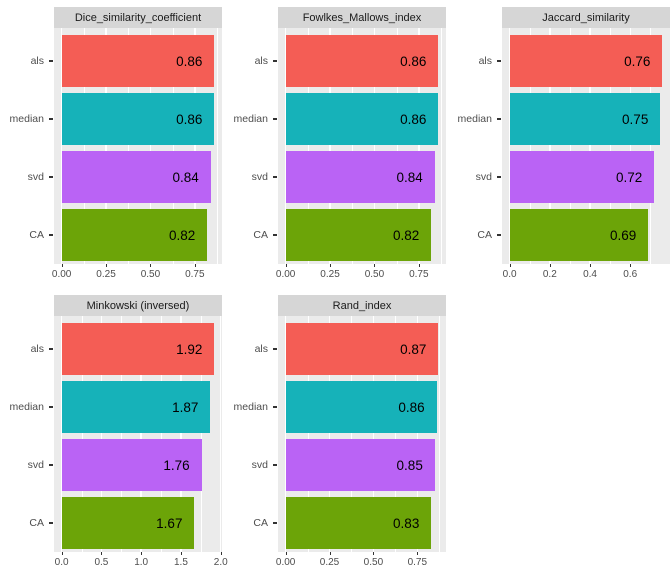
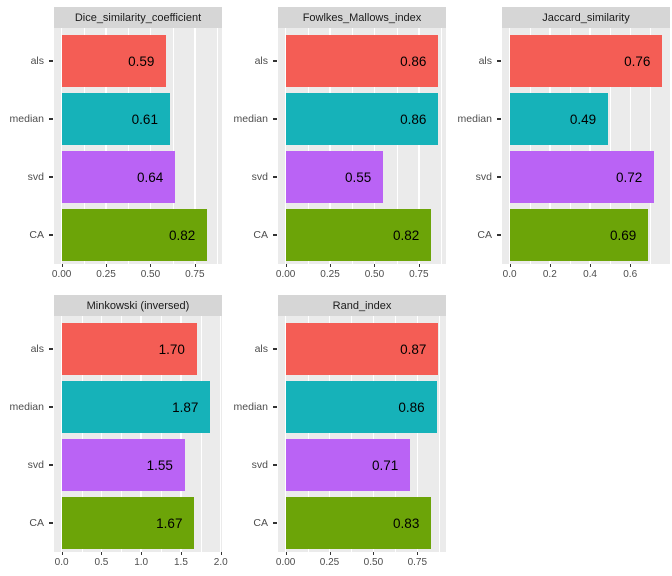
Dice_similarity_coefficient/als: 0.86 -> 0.59
Dice_similarity_coefficient/median: 0.86 -> 0.61
Dice_similarity_coefficient/svd: 0.84 -> 0.64
Fowlkes_Mallows_index/svd: 0.84 -> 0.55
Jaccard_similarity/median: 0.75 -> 0.49
Minkowski (inversed)/als: 1.92 -> 1.70
Minkowski (inversed)/svd: 1.76 -> 1.55
Rand_index/svd: 0.85 -> 0.71
